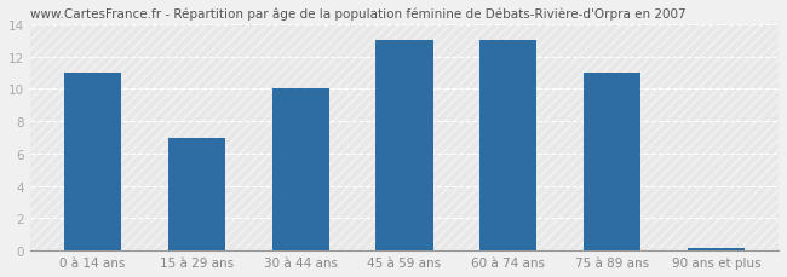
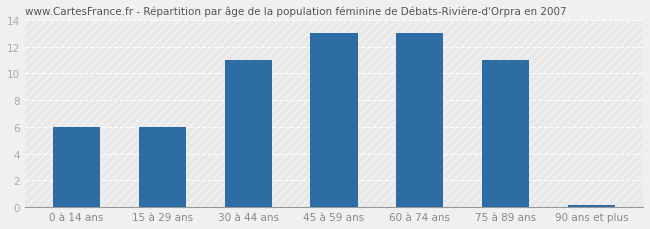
0 à 14 ans: 11.0 -> 6.0
15 à 29 ans: 7.0 -> 6.0
30 à 44 ans: 10.0 -> 11.0
